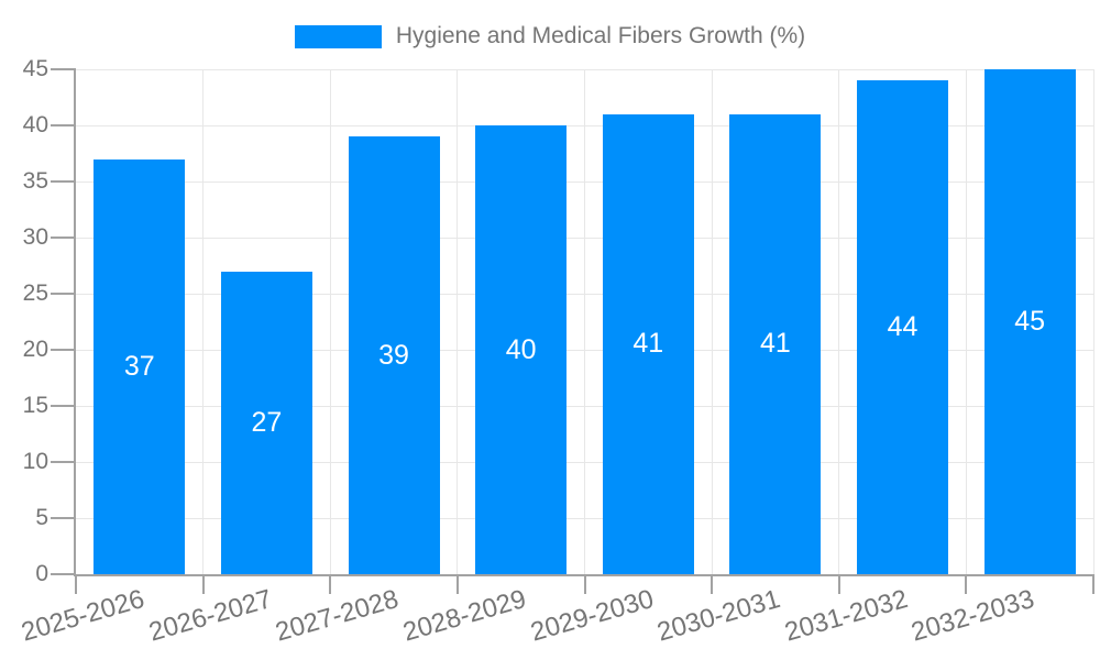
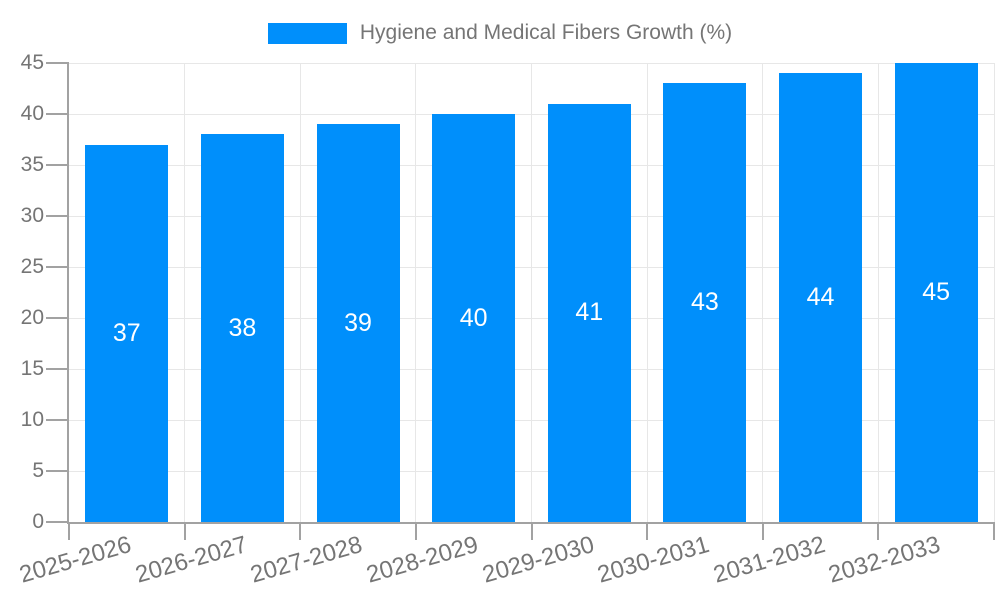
2026-2027: 27 -> 38
2030-2031: 41 -> 43
